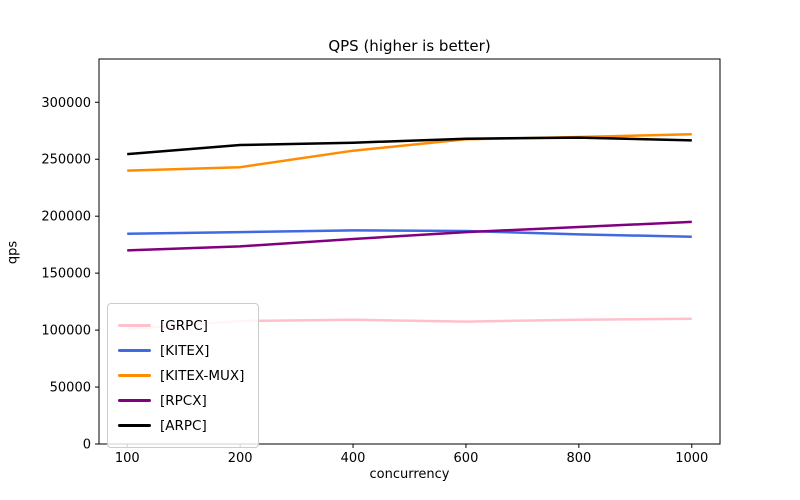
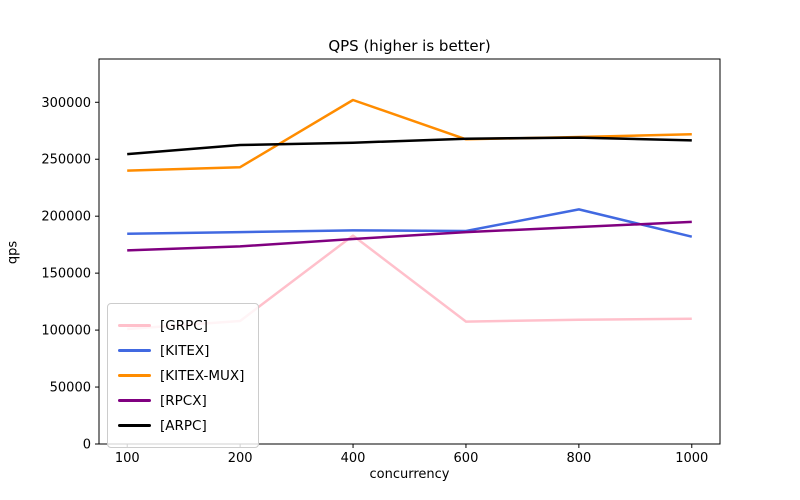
[GRPC]/400: 109000 -> 183000
[KITEX-MUX]/400: 258000 -> 302000
[KITEX]/800: 184000 -> 206000
